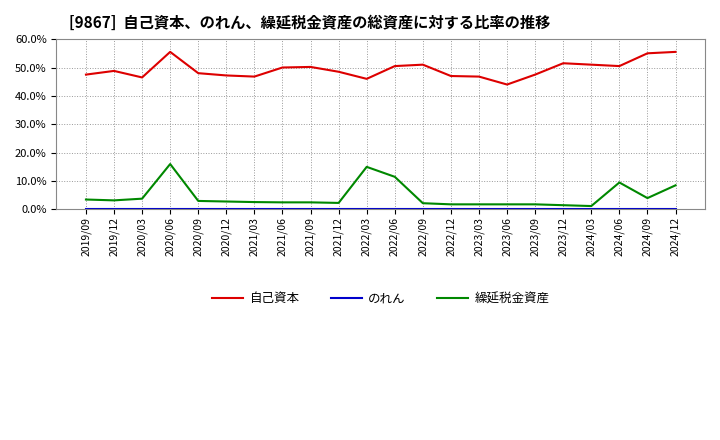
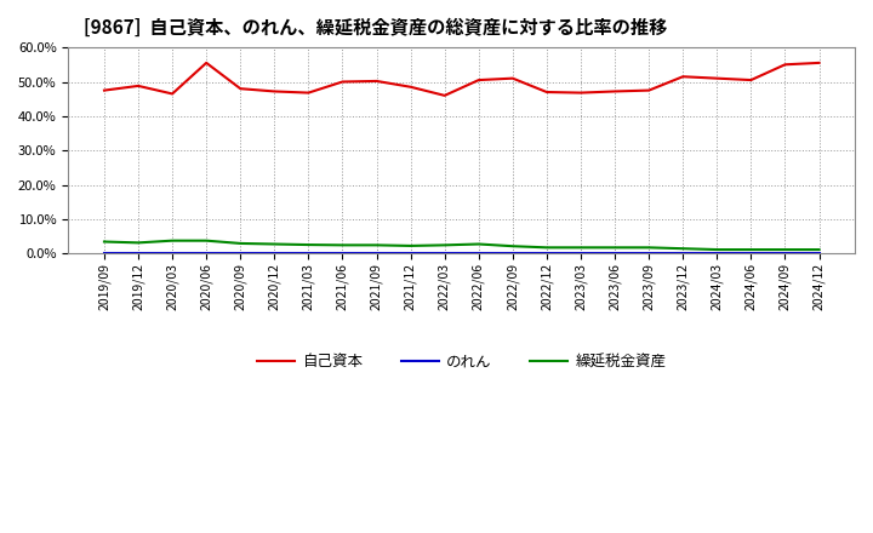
繰延税金資産/2020/06: 16.0% -> 3.8%
繰延税金資産/2022/03: 15.0% -> 2.5%
繰延税金資産/2022/06: 11.5% -> 2.8%
自己資本/2023/06: 44.0% -> 47.2%
繰延税金資産/2024/06: 9.5% -> 1.2%
繰延税金資産/2024/09: 4.0% -> 1.2%
繰延税金資産/2024/12: 8.5% -> 1.2%
